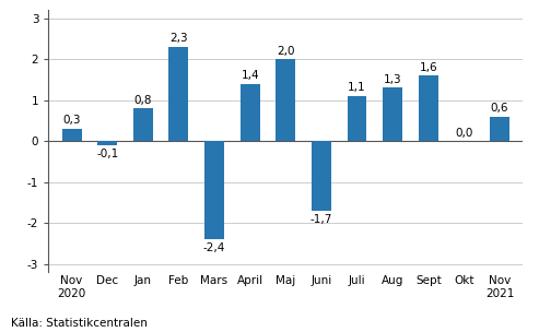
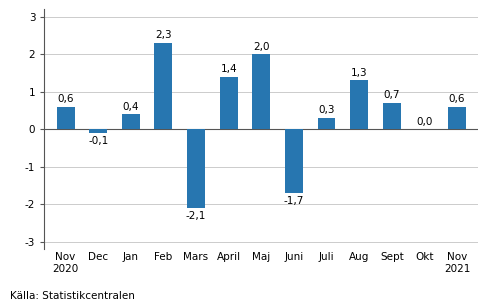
Nov 2020: 0,3 -> 0,6
Jan: 0,8 -> 0,4
Mars: -2,4 -> -2,1
Juli: 1,1 -> 0,3
Sept: 1,6 -> 0,7
